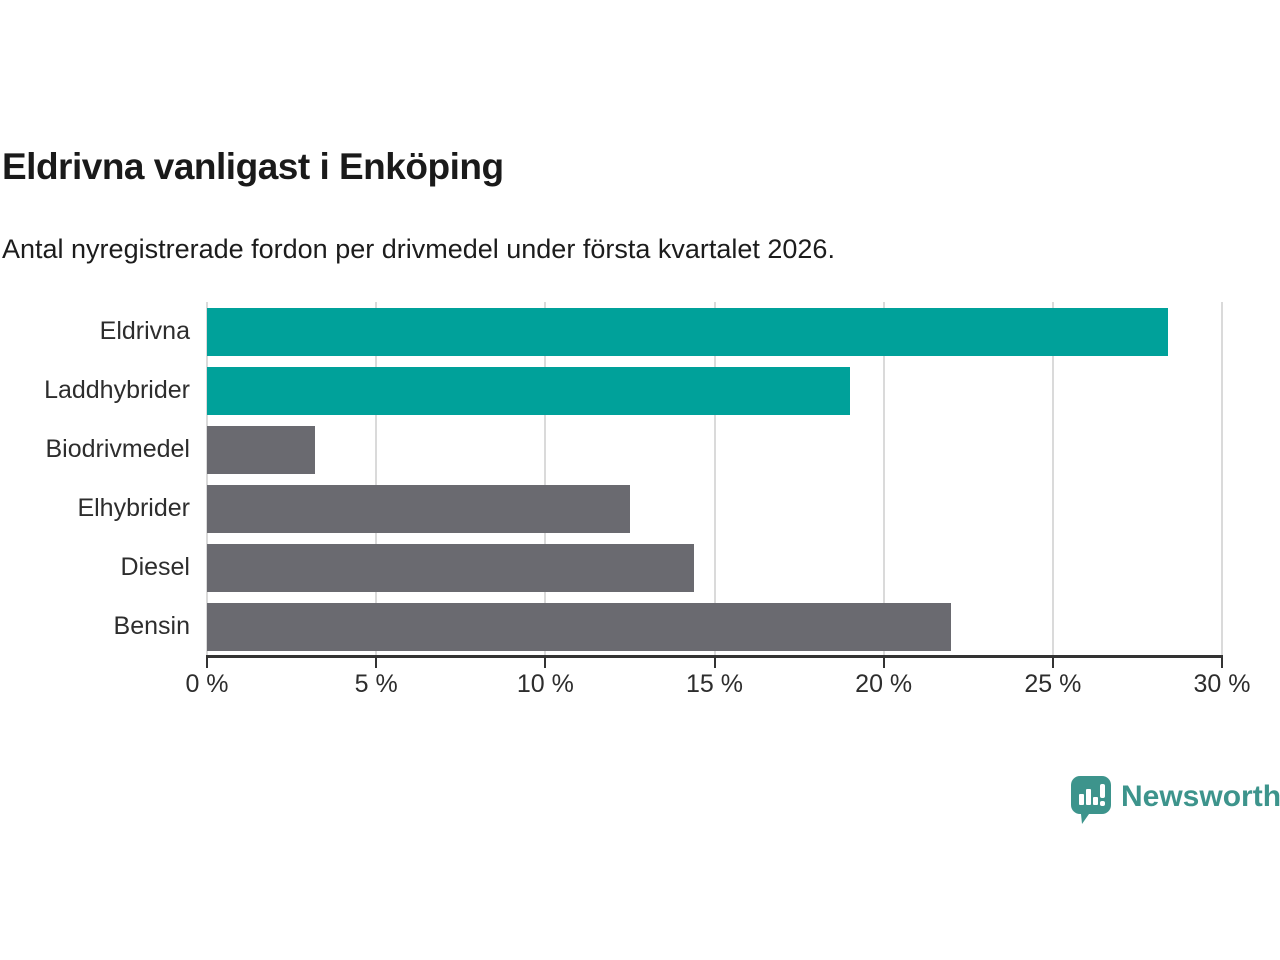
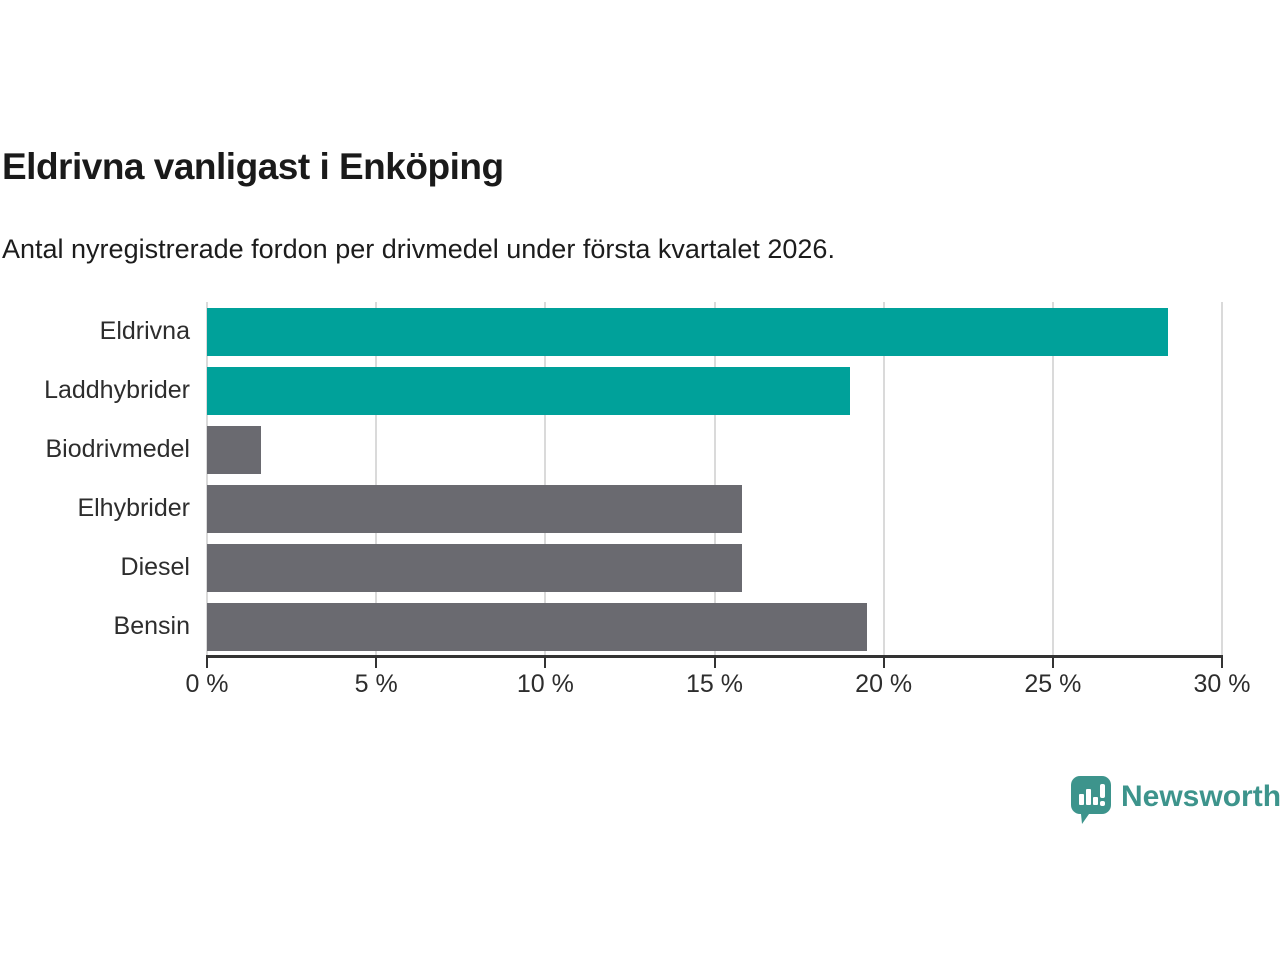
Biodrivmedel: 3.2% -> 1.6%
Elhybrider: 12.5% -> 15.8%
Diesel: 14.4% -> 15.8%
Bensin: 22.0% -> 19.5%
